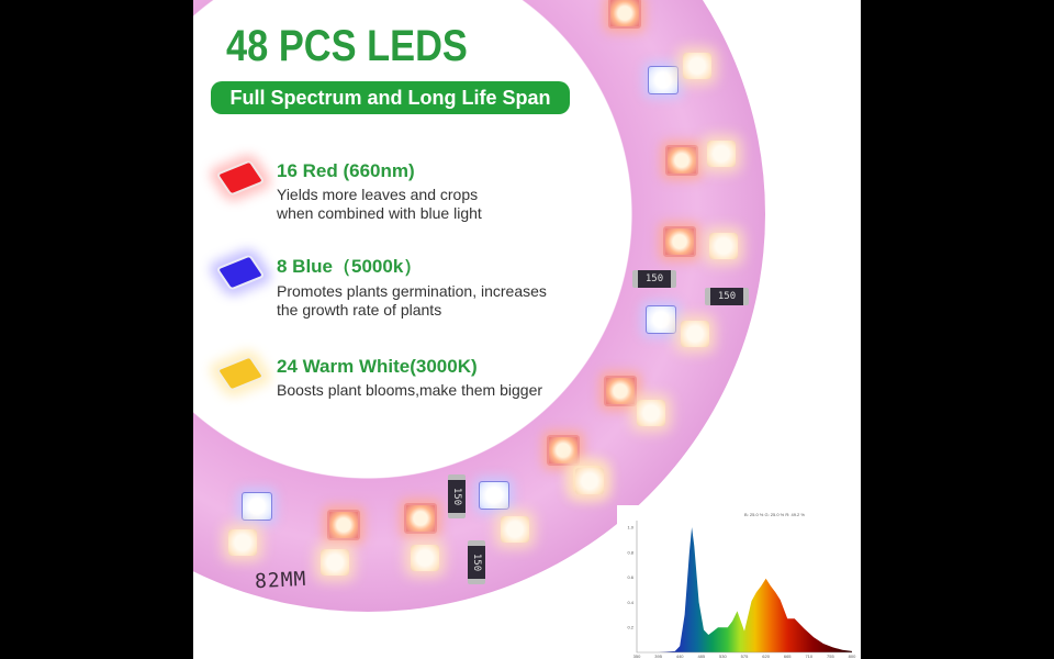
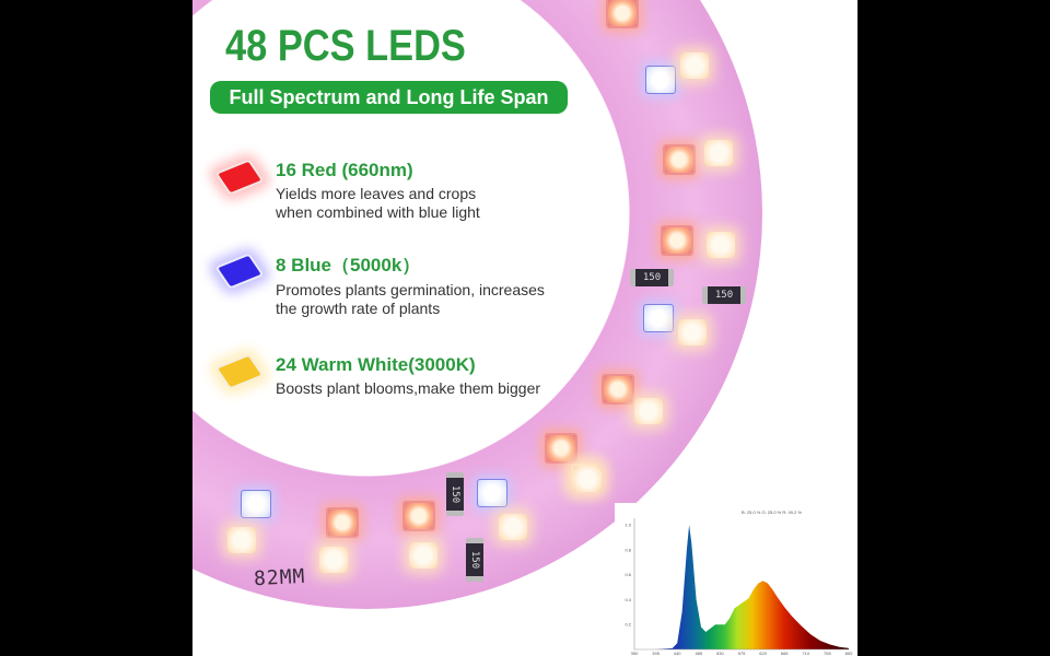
575: 0.17 -> 0.37
620: 0.59 -> 0.55
665: 0.27 -> 0.34
